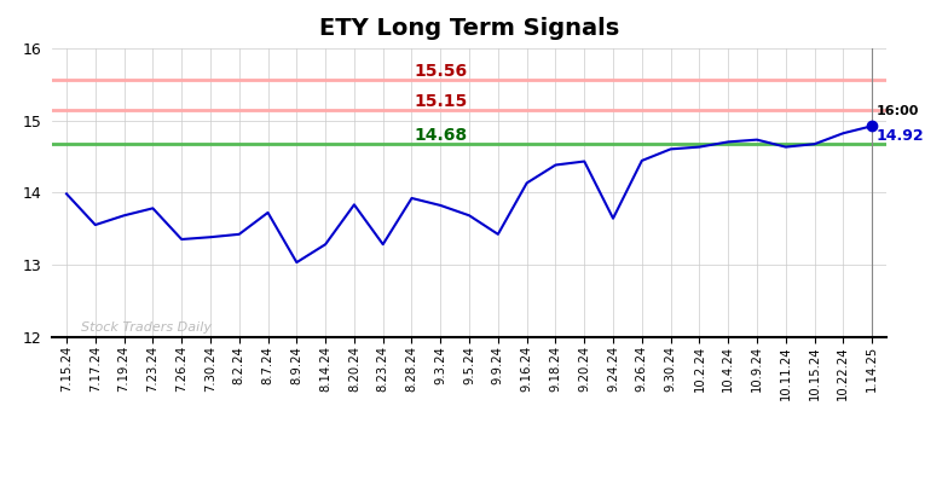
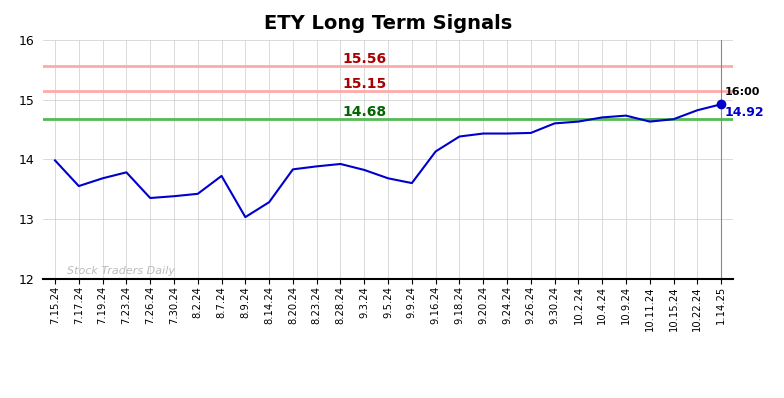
8.23.24: 13.28 -> 13.88
9.9.24: 13.42 -> 13.60
9.24.24: 13.64 -> 14.43
